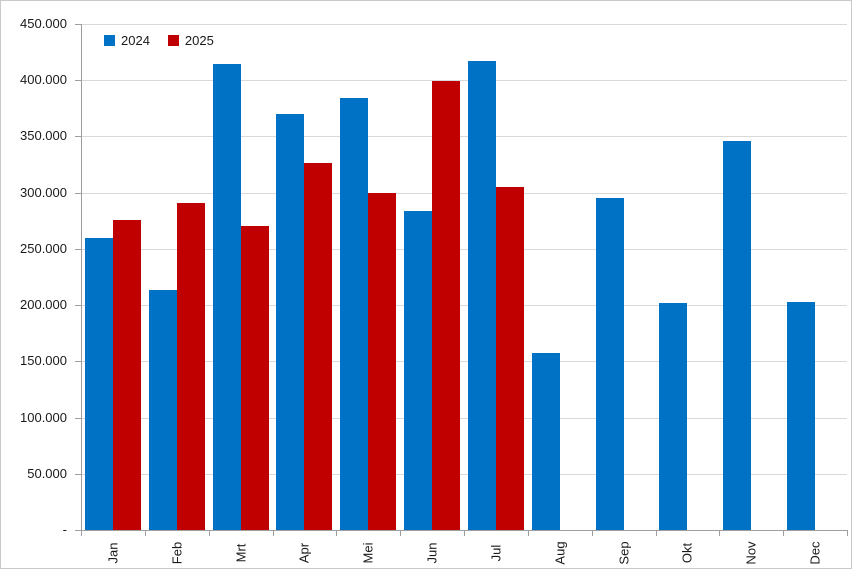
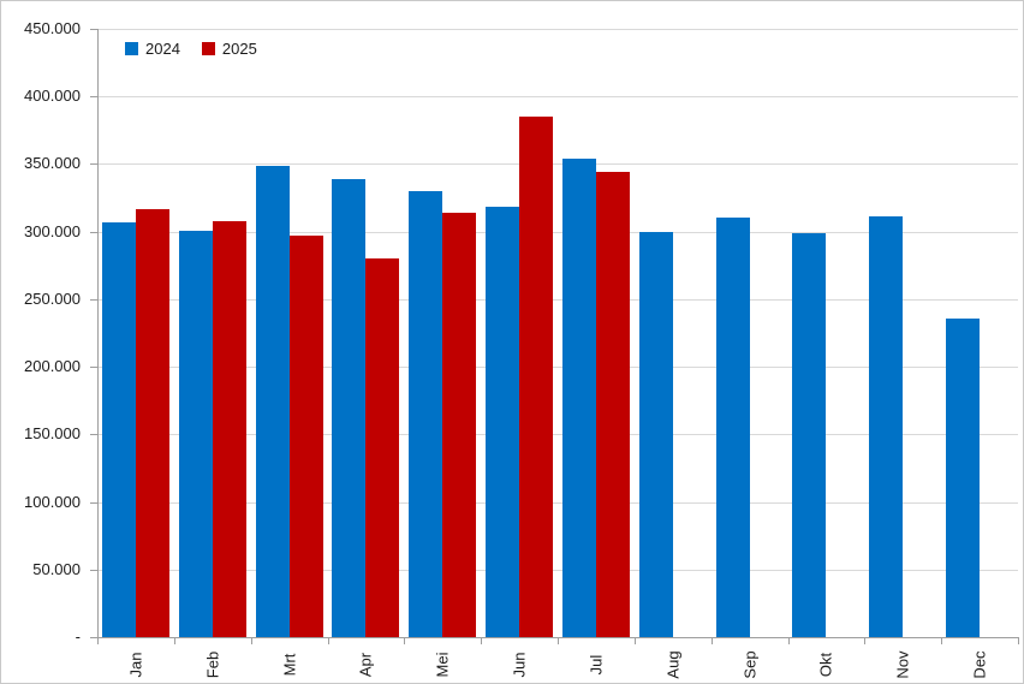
2024/Jan: 260000 -> 307000
2025/Jan: 276000 -> 317000
2024/Feb: 213000 -> 301000
2025/Feb: 291000 -> 308000
2024/Mrt: 414000 -> 349000
2025/Mrt: 270000 -> 297000
2024/Apr: 370000 -> 339000
2025/Apr: 326000 -> 280000
2024/Mei: 384000 -> 330000
2025/Mei: 300000 -> 314000
2024/Jun: 284000 -> 318000
2025/Jun: 399000 -> 385000
2024/Jul: 417000 -> 354000
2025/Jul: 305000 -> 344000
2024/Aug: 157000 -> 300000
2024/Sep: 295000 -> 310000
2024/Okt: 202000 -> 299000
2024/Nov: 346000 -> 311000
2024/Dec: 203000 -> 236000
